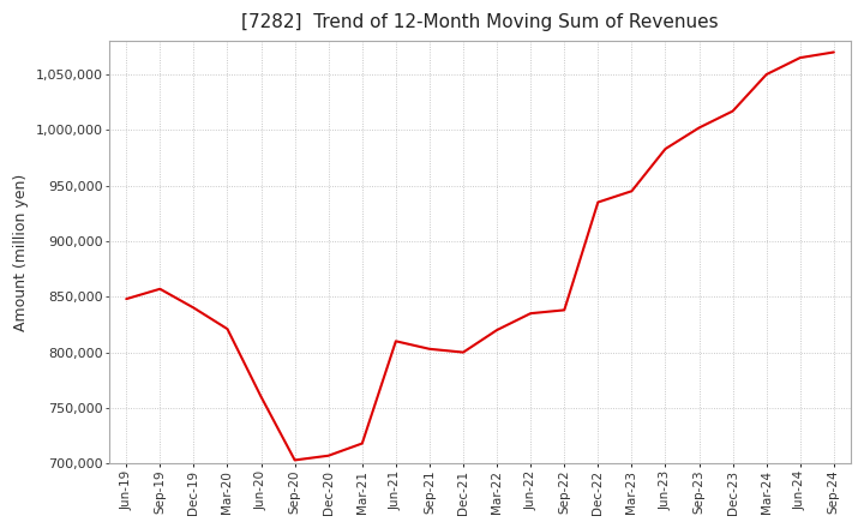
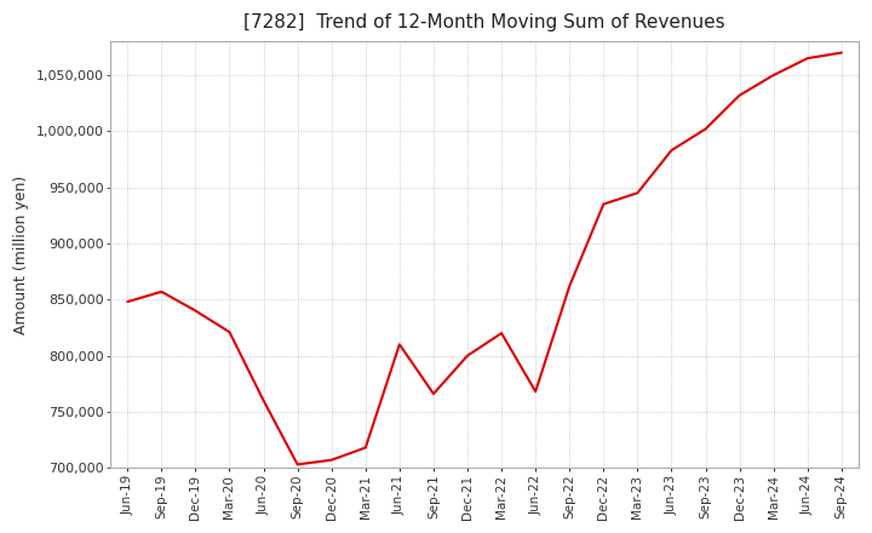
Sep-21: 803,000 -> 766,000
Jun-22: 835,000 -> 768,000
Sep-22: 838,000 -> 862,000
Dec-23: 1,017,000 -> 1,032,000
